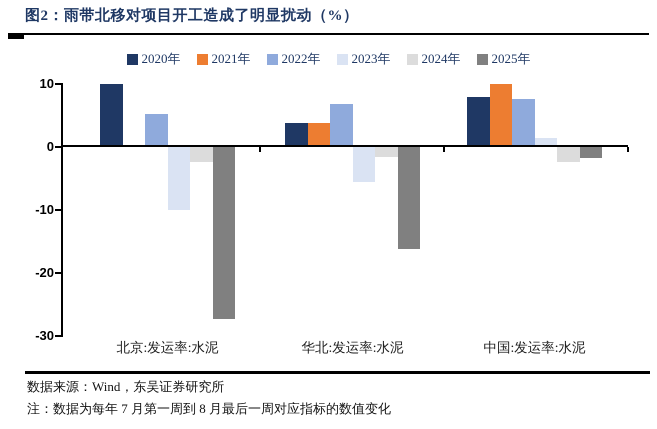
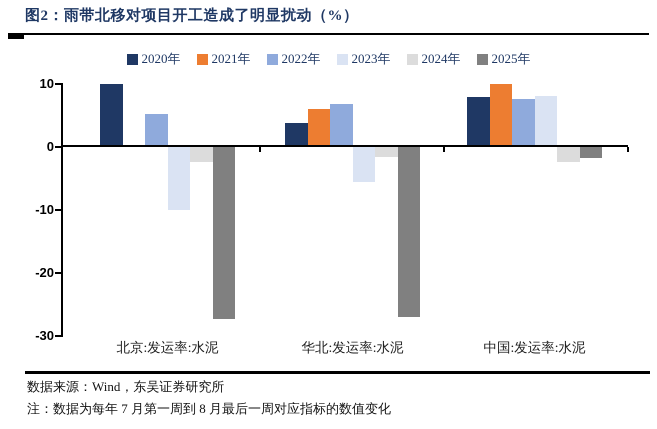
2021年/华北:发运率:水泥: 4 -> 6
2025年/华北:发运率:水泥: -16 -> -27
2023年/中国:发运率:水泥: 1 -> 8
